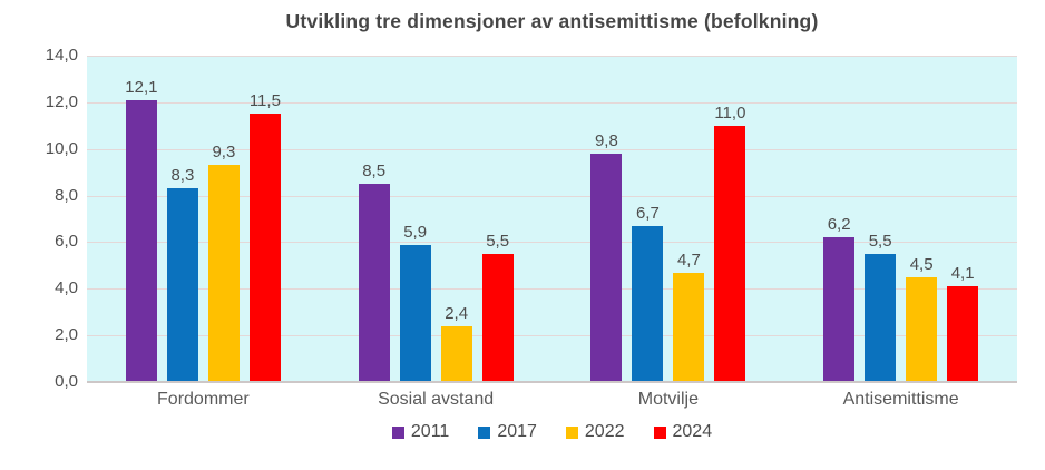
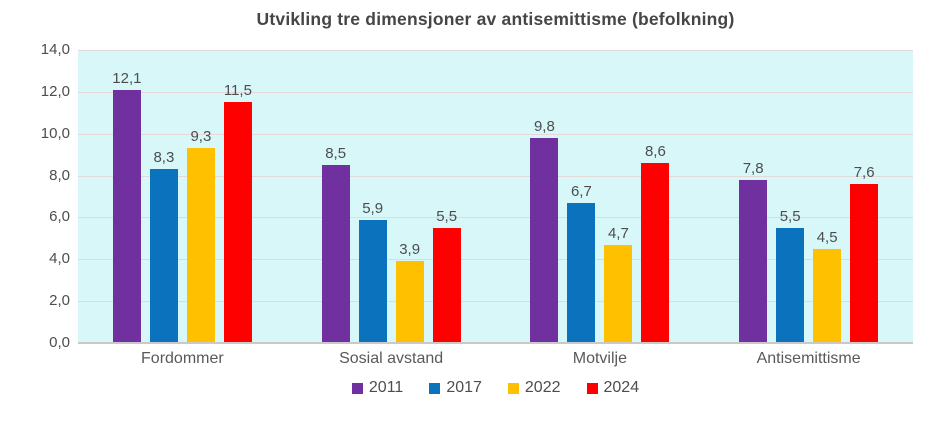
2022/Sosial avstand: 2,4 -> 3,9
2024/Motvilje: 11,0 -> 8,6
2011/Antisemittisme: 6,2 -> 7,8
2024/Antisemittisme: 4,1 -> 7,6
